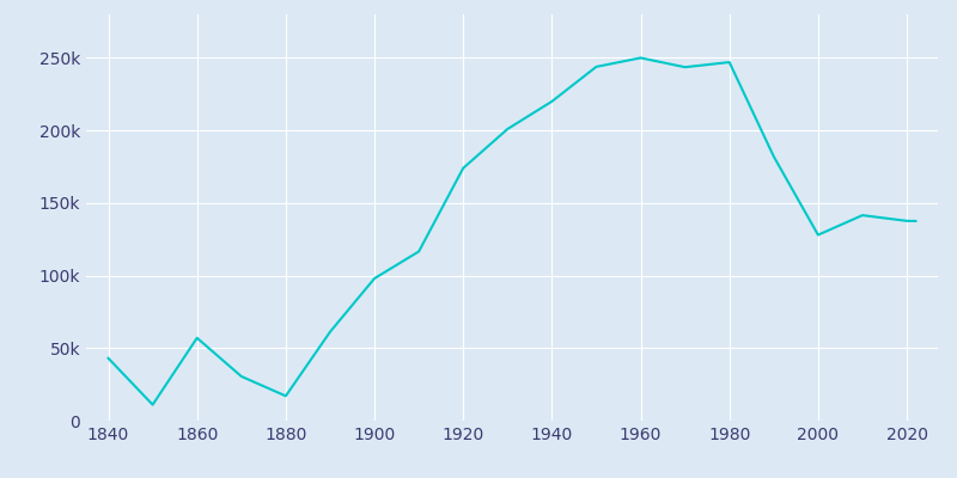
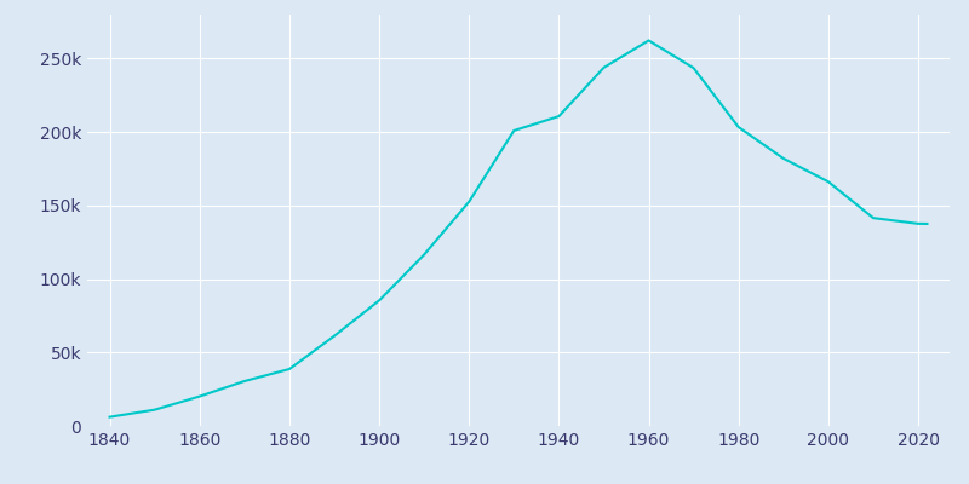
1840: 43k -> 6k
1860: 57k -> 20k
1880: 17k -> 39k
1900: 98k -> 85k
1920: 174k -> 153k
1940: 220k -> 211k
1960: 250k -> 262k
1980: 247k -> 203k
2000: 128k -> 166k
